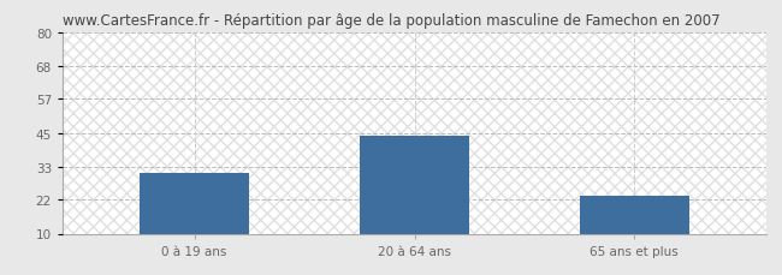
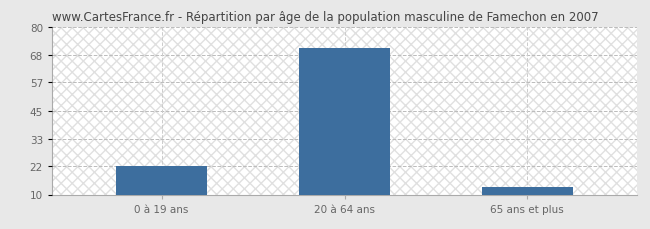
0 à 19 ans: 31 -> 22
20 à 64 ans: 44 -> 71
65 ans et plus: 23 -> 13
